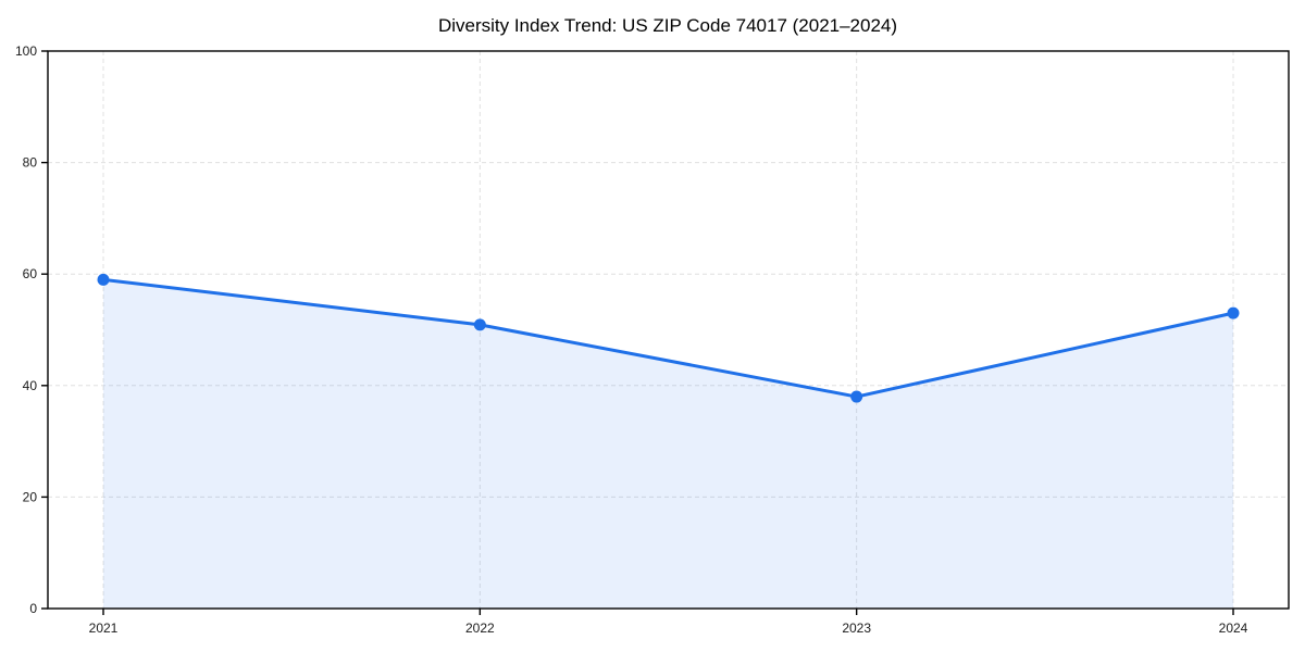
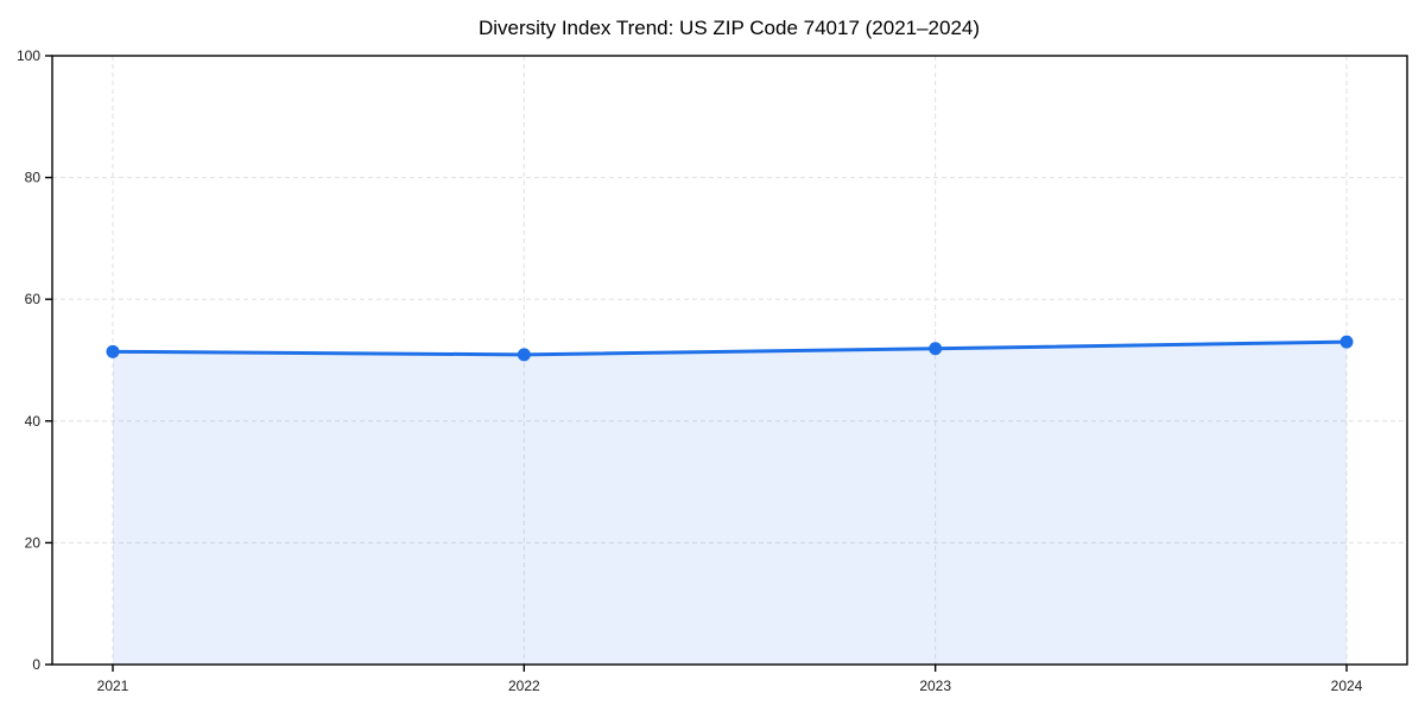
2021: 59 -> 51
2023: 38 -> 52
